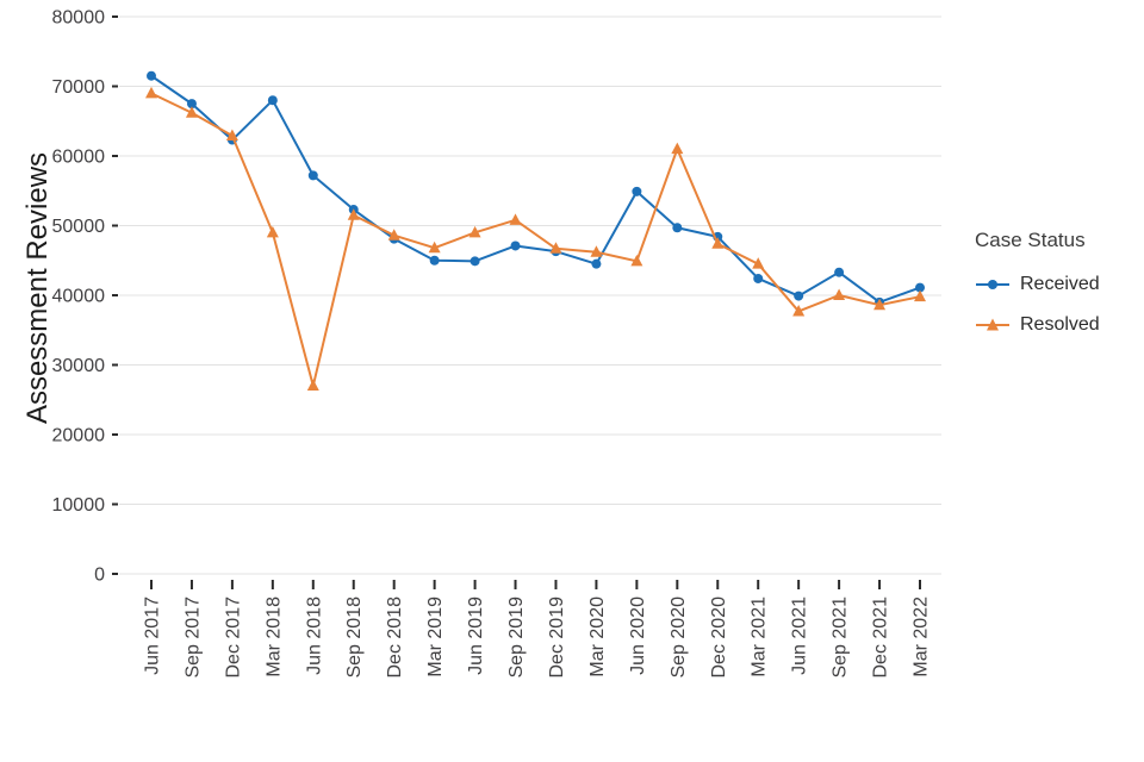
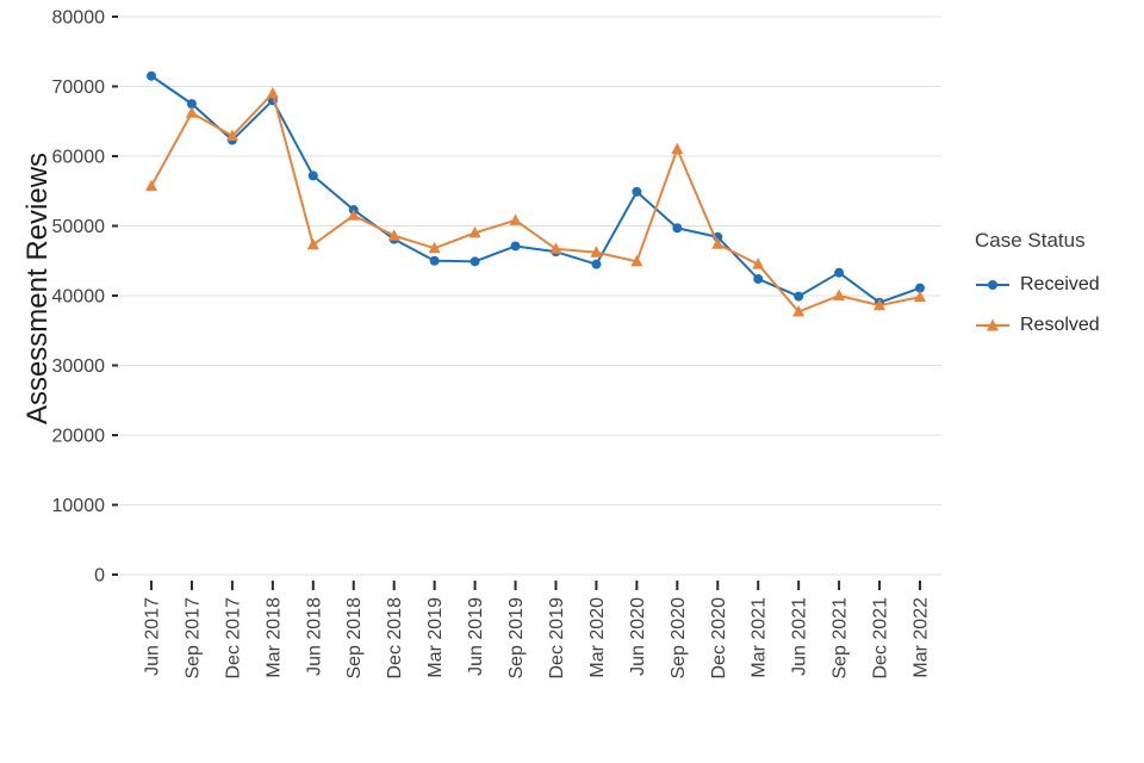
Resolved/Jun 2017: 69000 -> 56000
Resolved/Mar 2018: 49000 -> 69000
Resolved/Jun 2018: 27000 -> 47000
